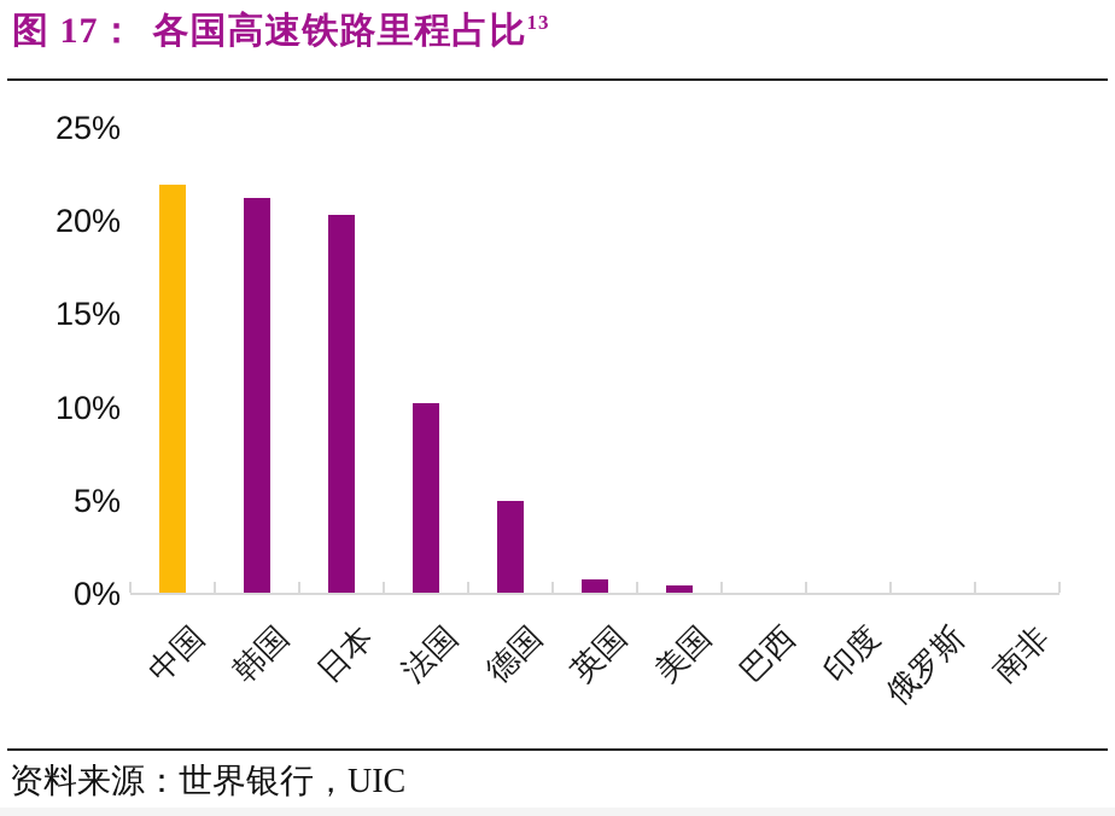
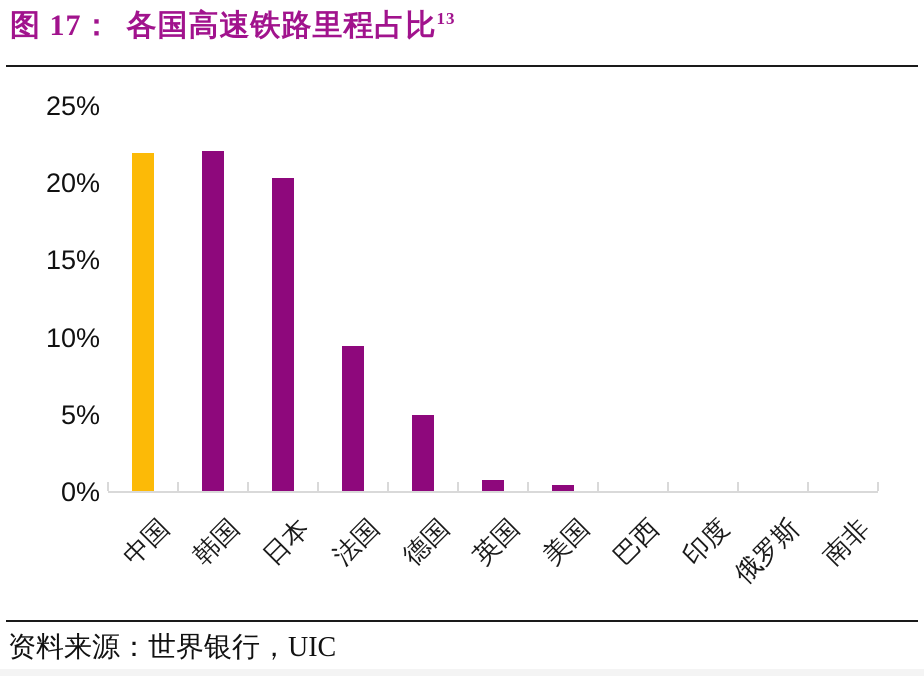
韩国: 21.2% -> 22.0%
法国: 10.2% -> 9.4%
